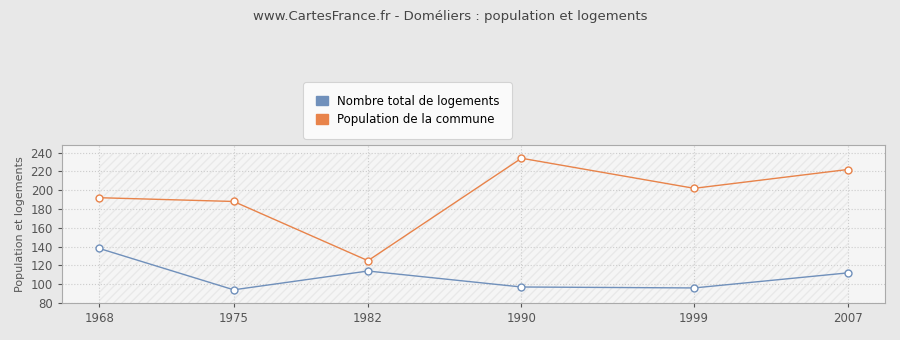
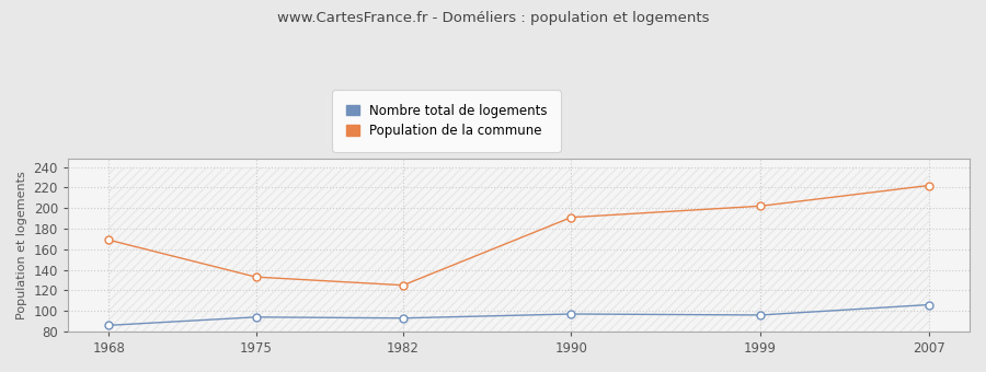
Nombre total de logements/1968: 138 -> 86
Population de la commune/1968: 192 -> 169
Population de la commune/1975: 188 -> 133
Nombre total de logements/1982: 114 -> 93
Population de la commune/1990: 234 -> 191
Nombre total de logements/2007: 112 -> 106
